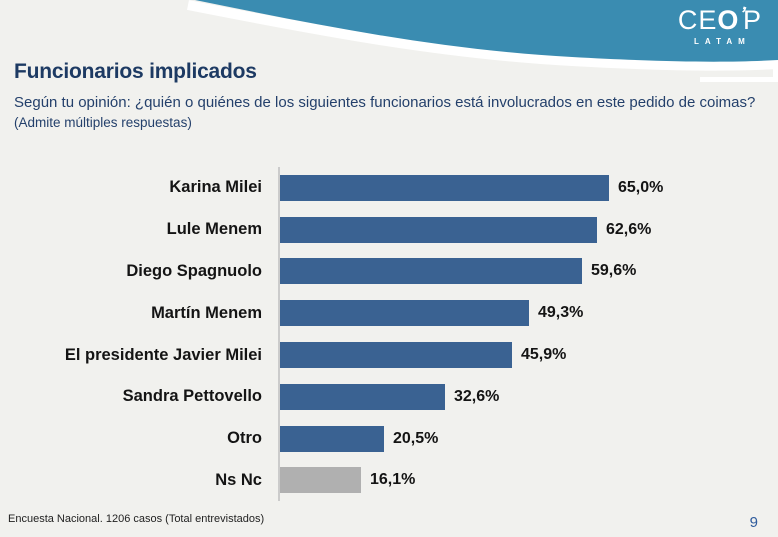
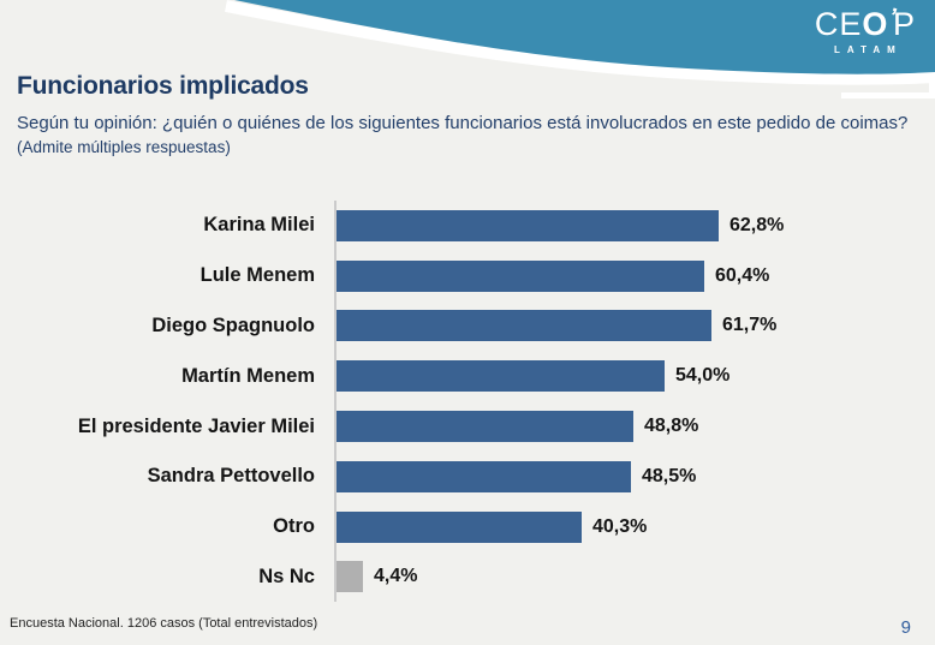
Karina Milei: 65,0% -> 62,8%
Lule Menem: 62,6% -> 60,4%
Diego Spagnuolo: 59,6% -> 61,7%
Martín Menem: 49,3% -> 54,0%
El presidente Javier Milei: 45,9% -> 48,8%
Sandra Pettovello: 32,6% -> 48,5%
Otro: 20,5% -> 40,3%
Ns Nc: 16,1% -> 4,4%
